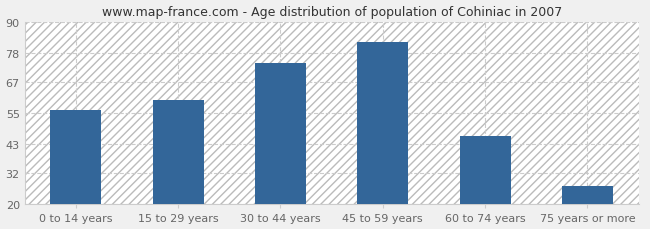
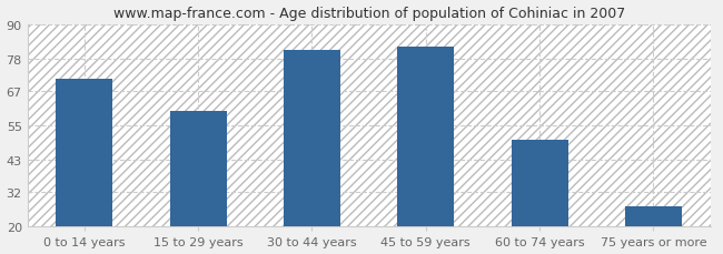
0 to 14 years: 56 -> 71
30 to 44 years: 74 -> 81
60 to 74 years: 46 -> 50
